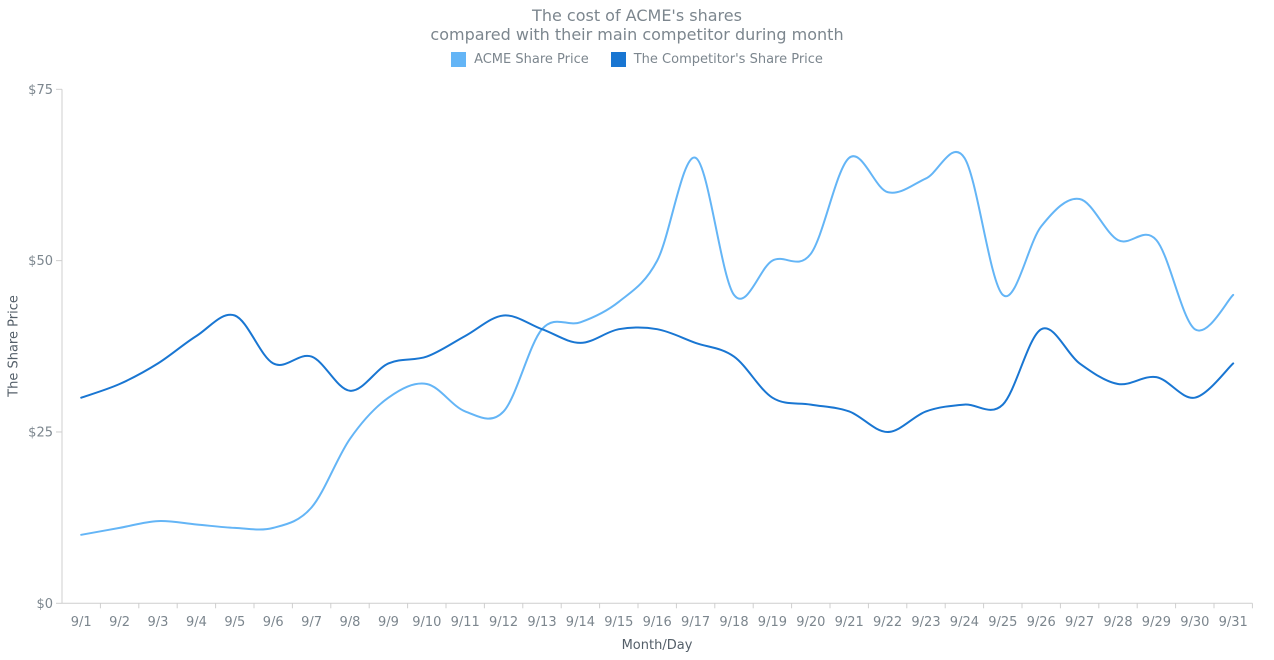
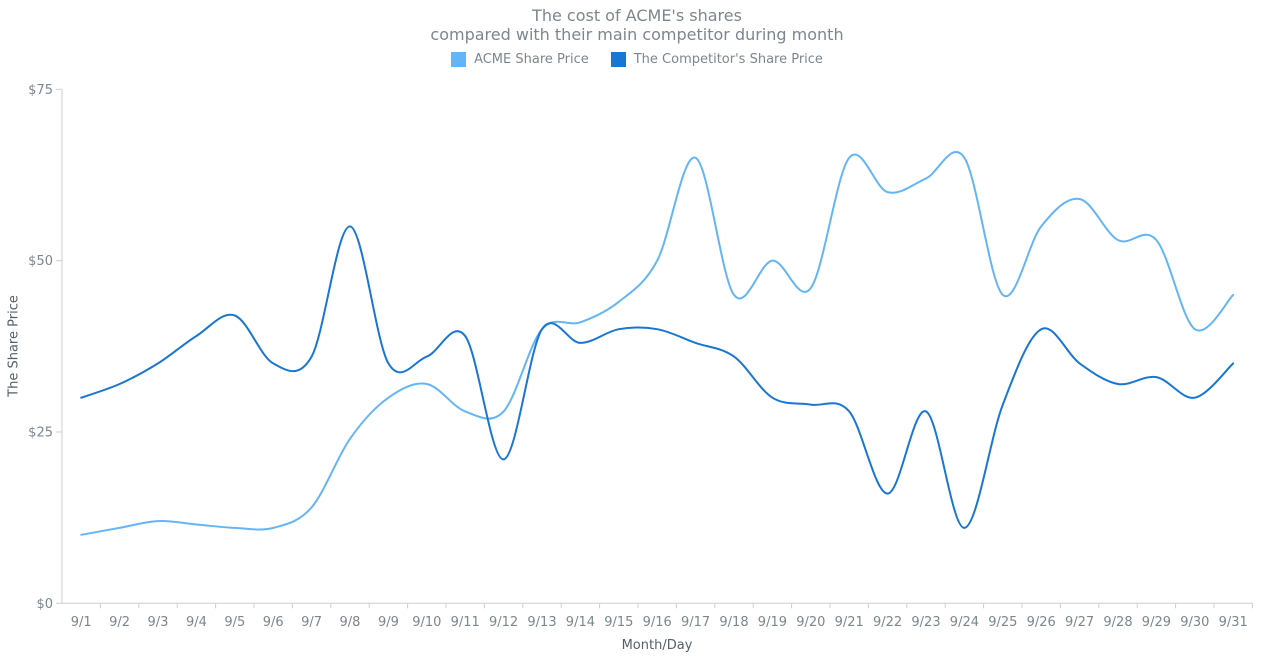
The Competitor's Share Price/9/8: $31 -> $55
The Competitor's Share Price/9/12: $42 -> $21
ACME Share Price/9/20: $51 -> $46
The Competitor's Share Price/9/22: $25 -> $16
The Competitor's Share Price/9/24: $29 -> $11
